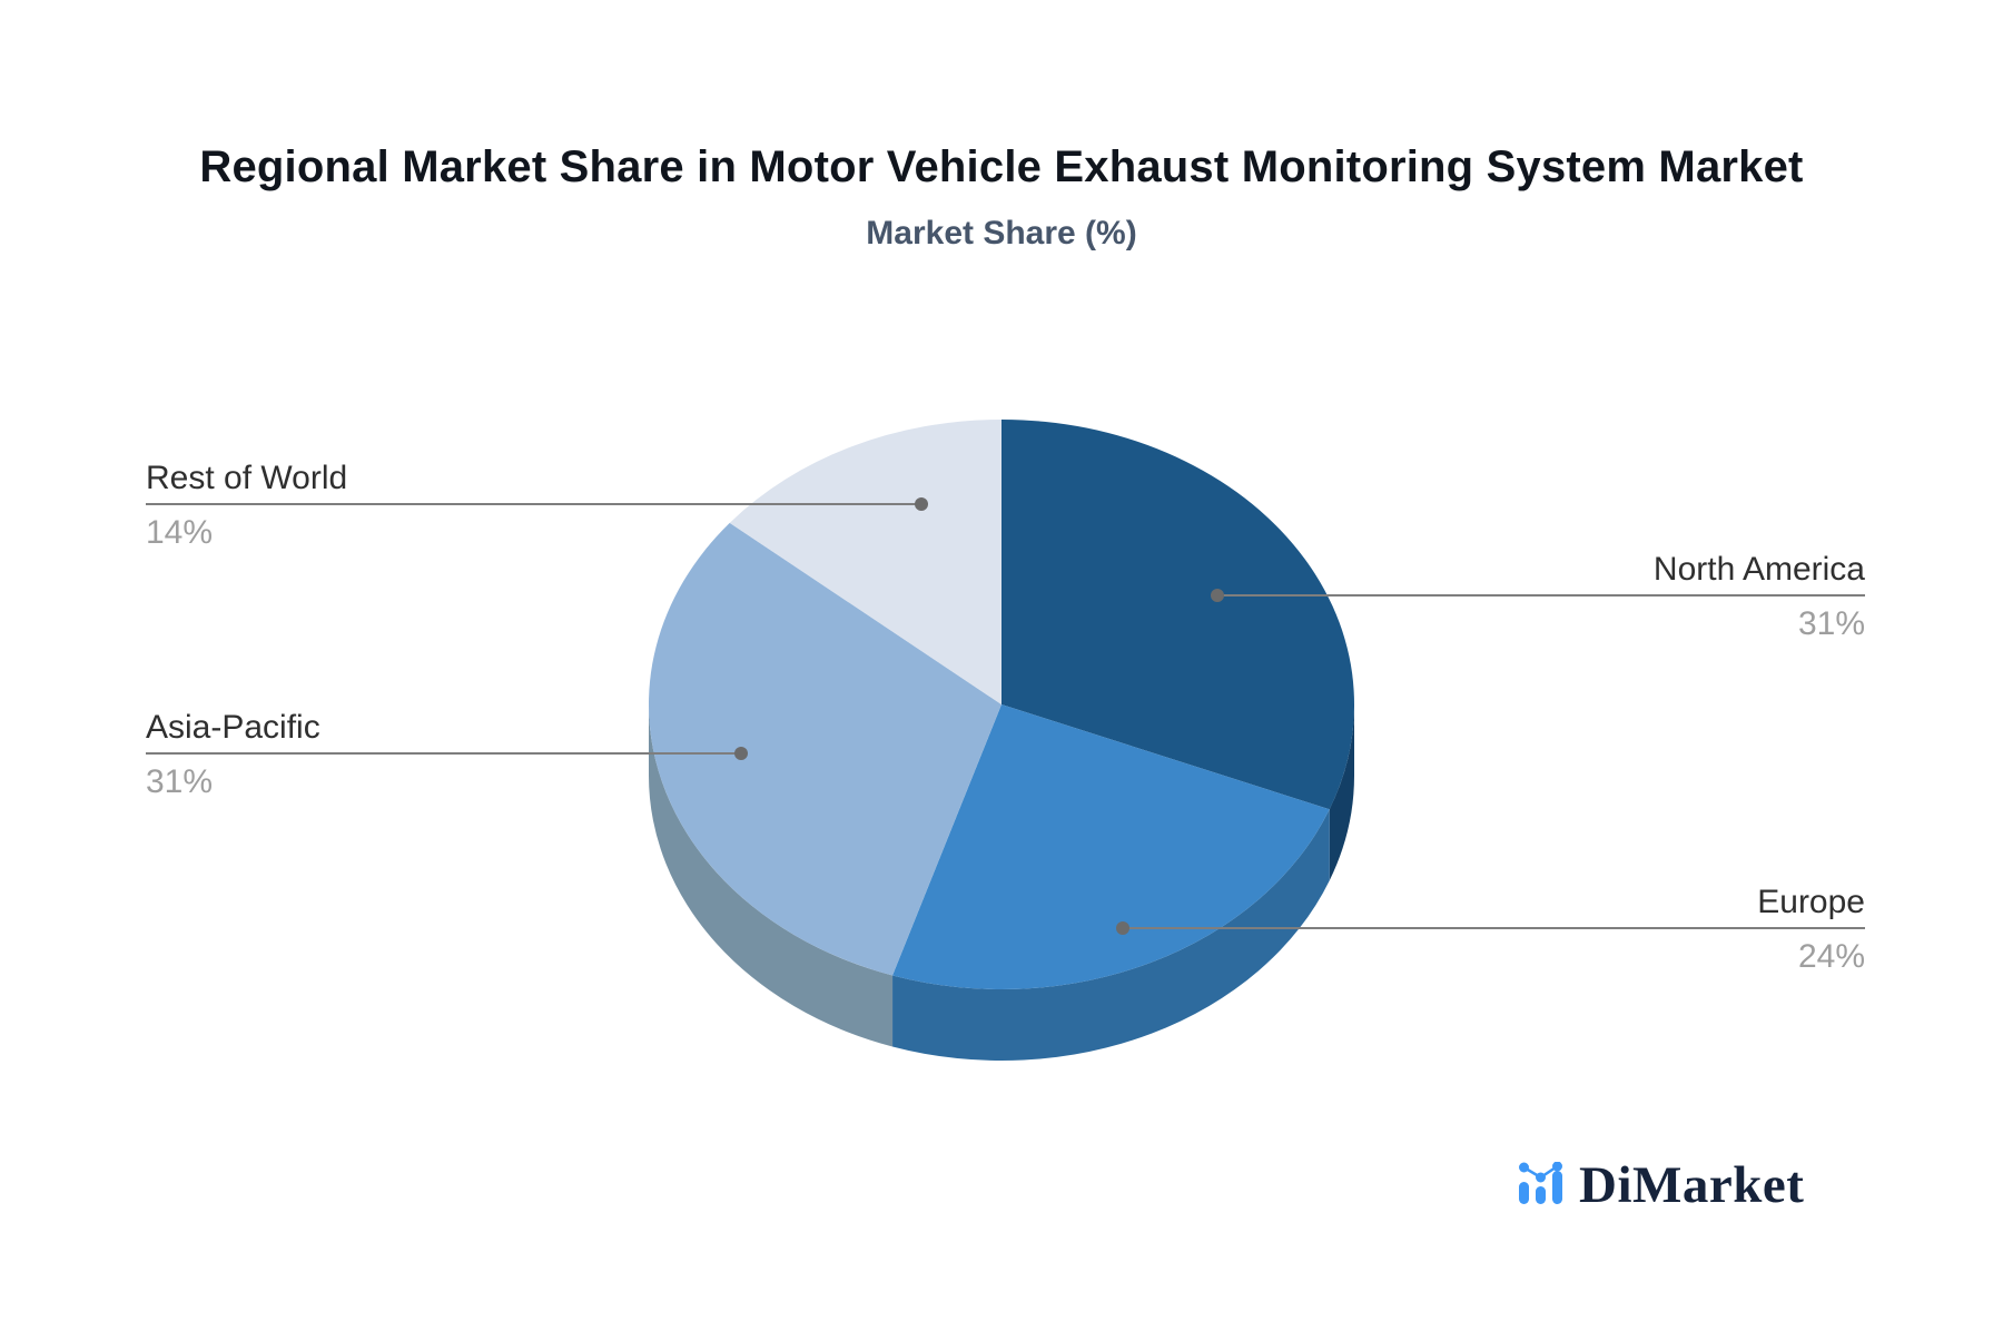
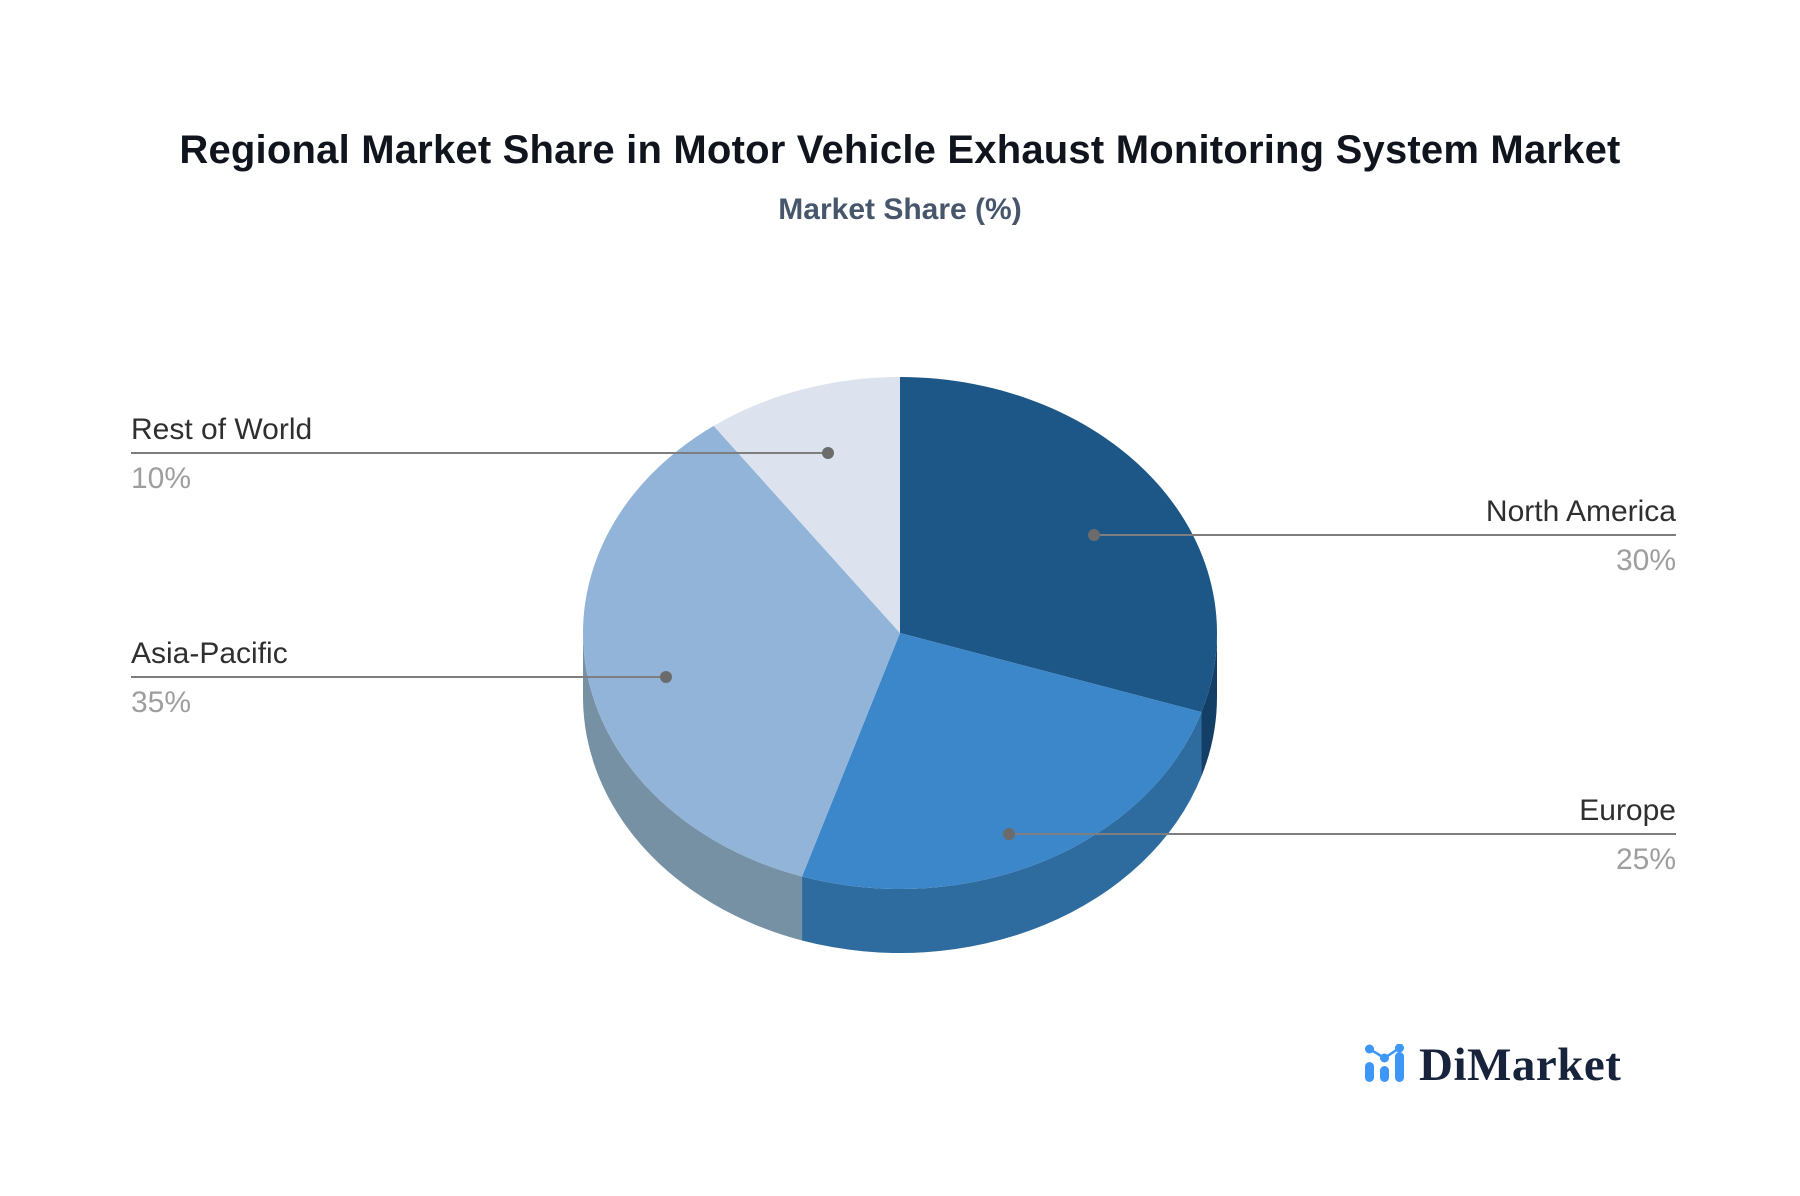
North America: 31% -> 30%
Europe: 24% -> 25%
Asia-Pacific: 31% -> 35%
Rest of World: 14% -> 10%
